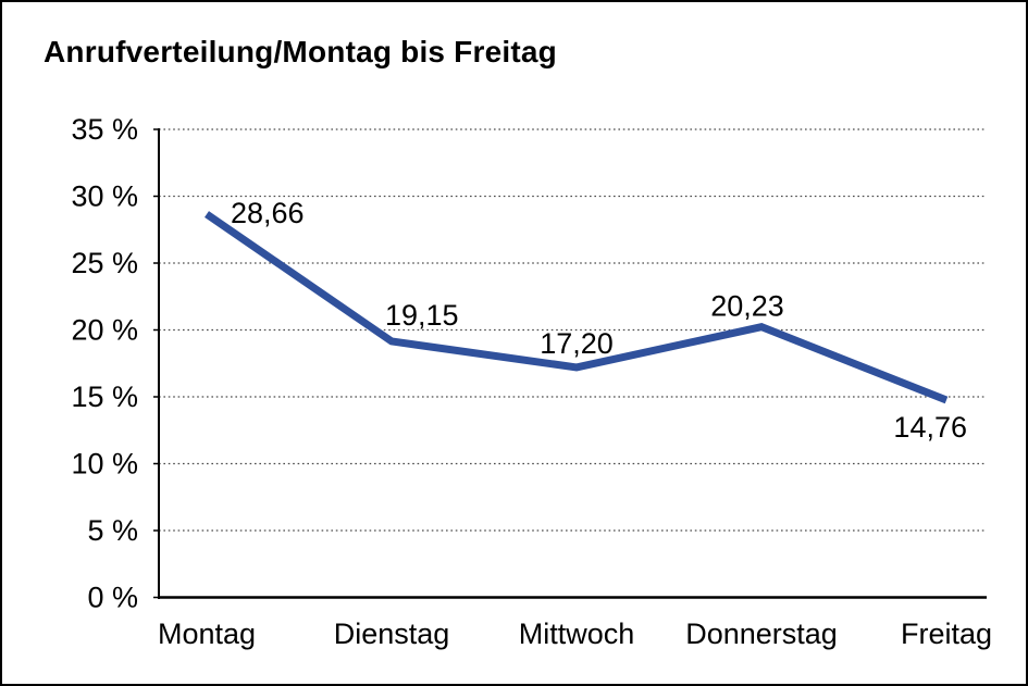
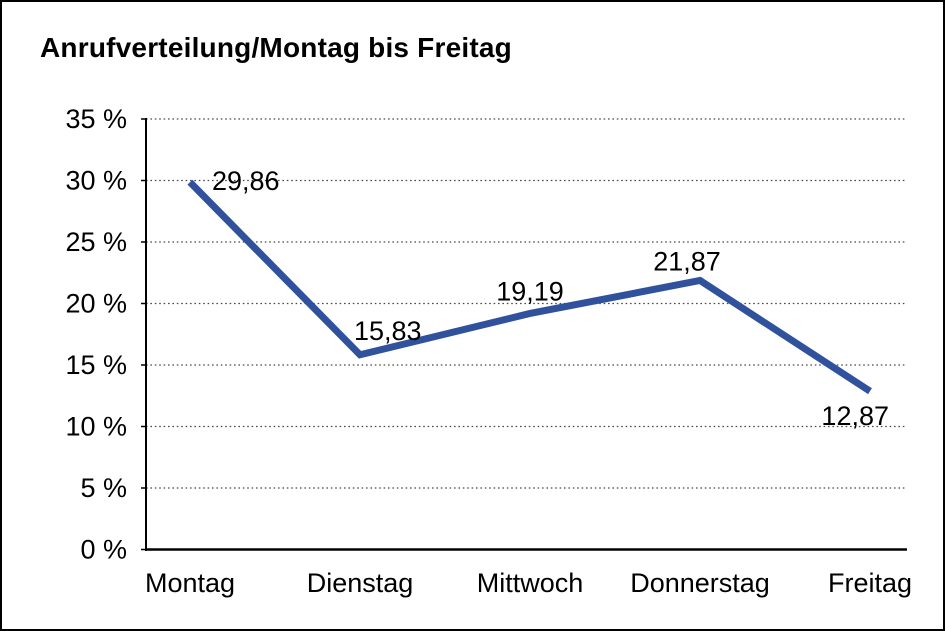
Montag: 28,66 -> 29,86
Dienstag: 19,15 -> 15,83
Mittwoch: 17,20 -> 19,19
Donnerstag: 20,23 -> 21,87
Freitag: 14,76 -> 12,87
